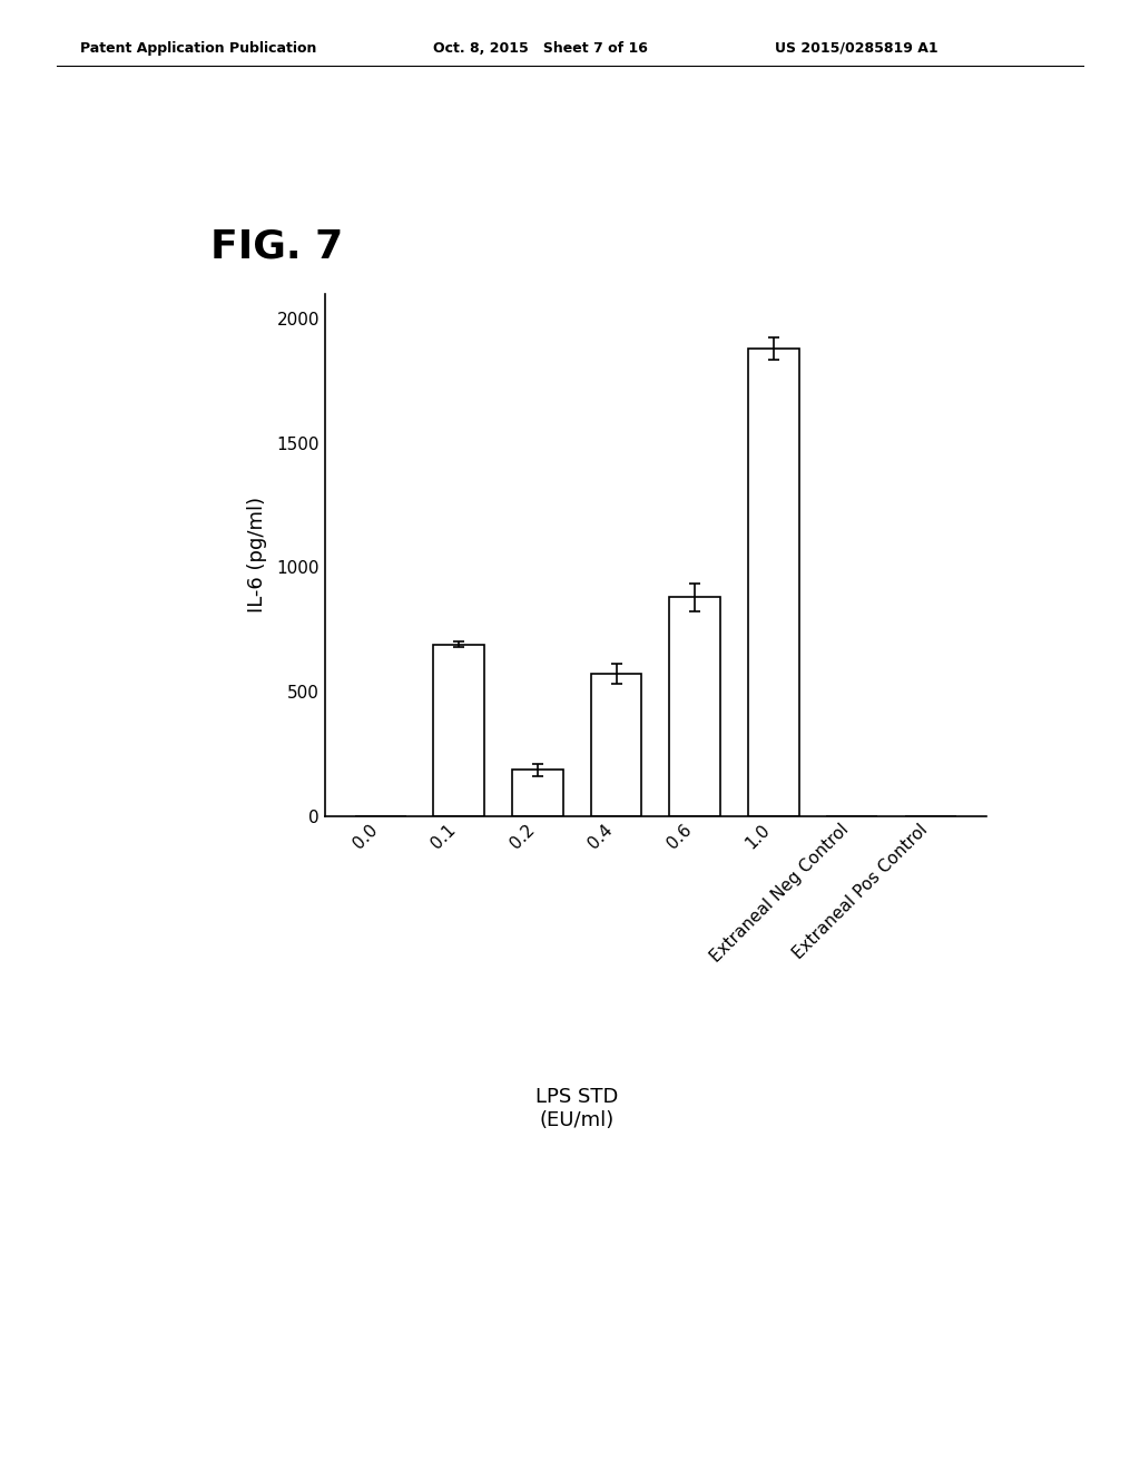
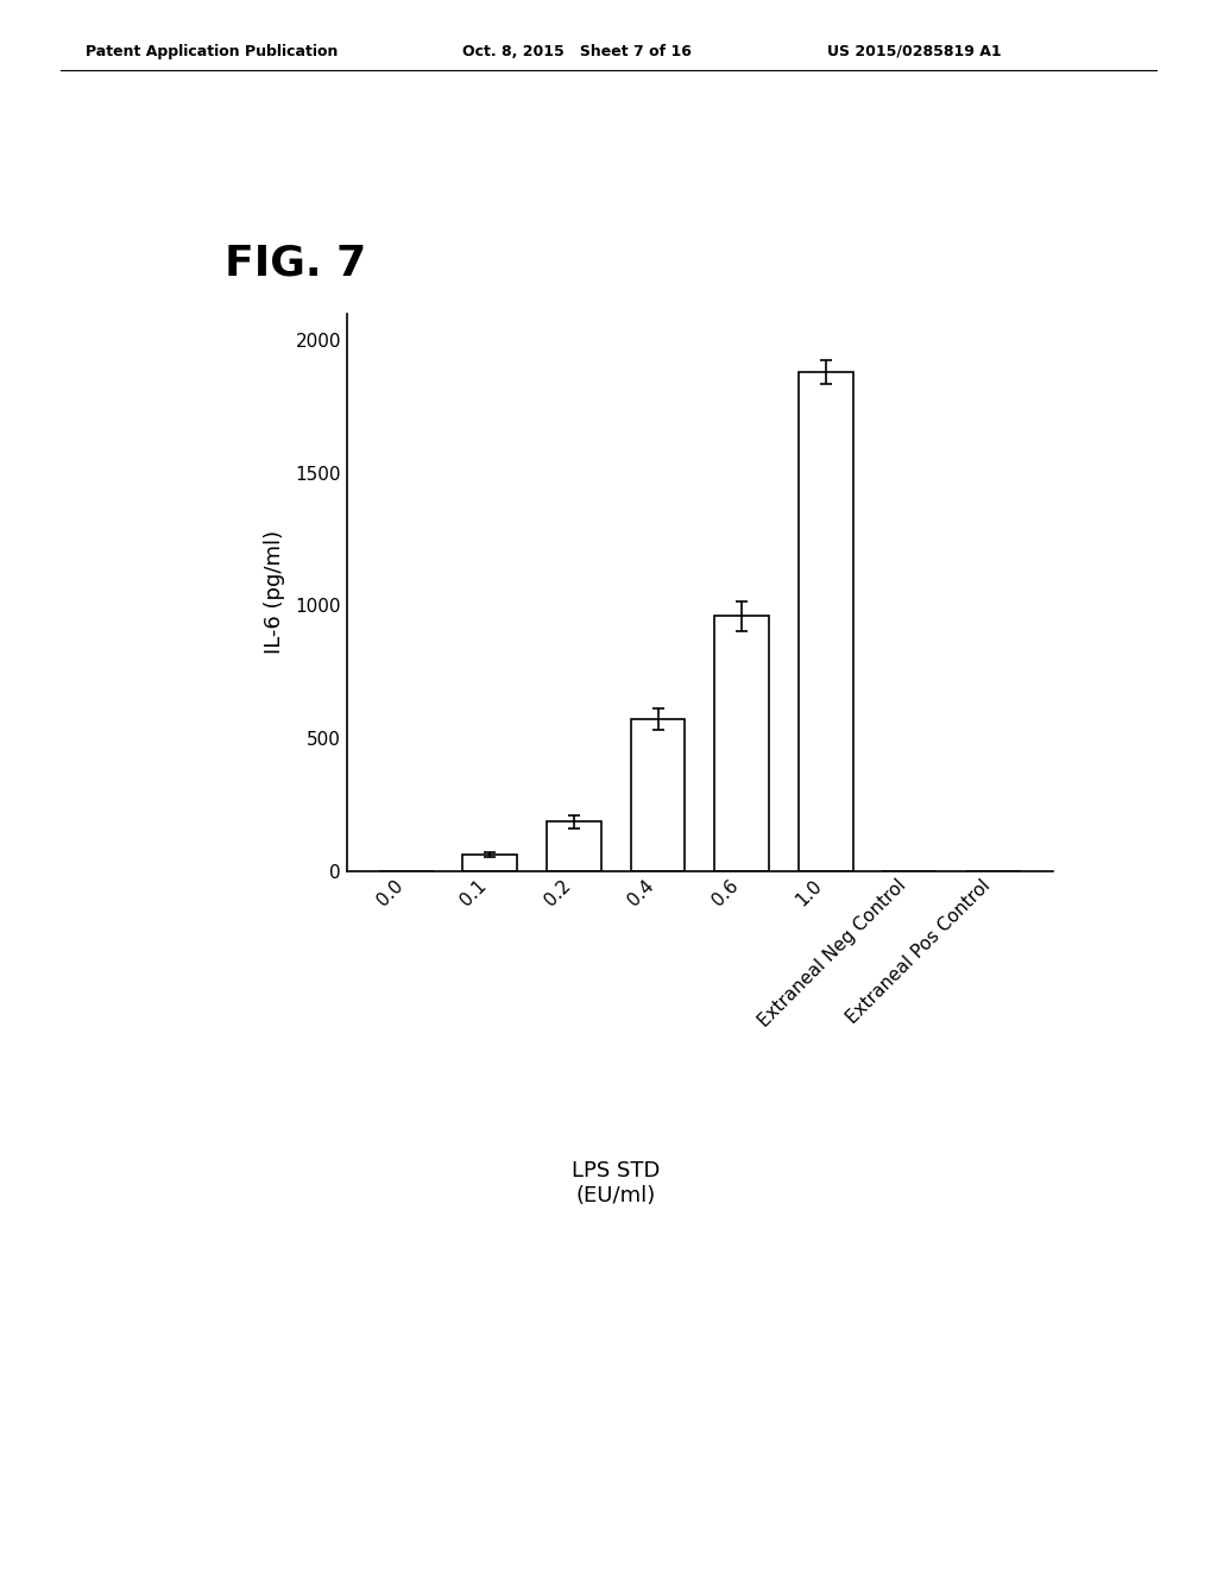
0.1: 690 -> 60
0.6: 880 -> 960
